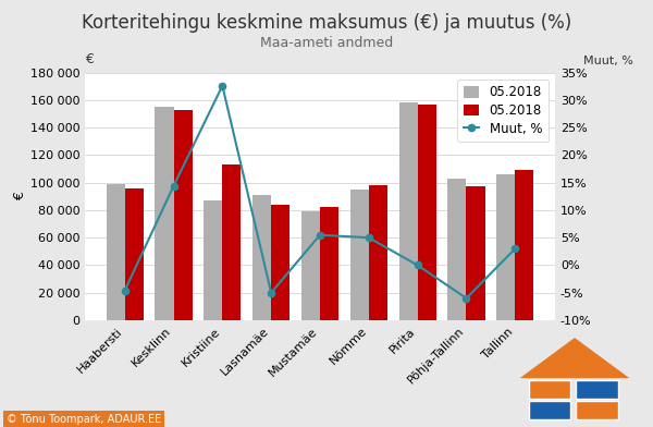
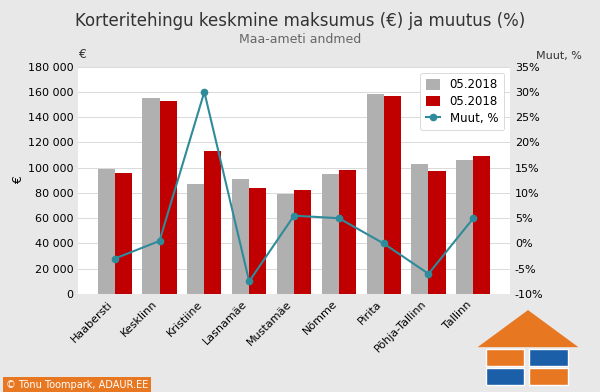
Muut, %/Haabersti: -4.6% -> -3.0%
Muut, %/Kesklinn: 14.4% -> 0.5%
Muut, %/Kristiine: 32.6% -> 30.0%
Muut, %/Lasnamäe: -5.0% -> -7.5%
Muut, %/Tallinn: 3.0% -> 5.0%
